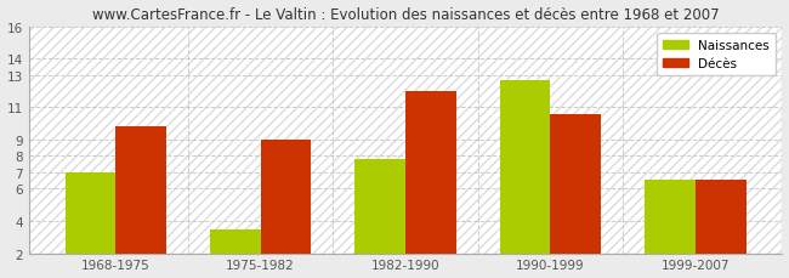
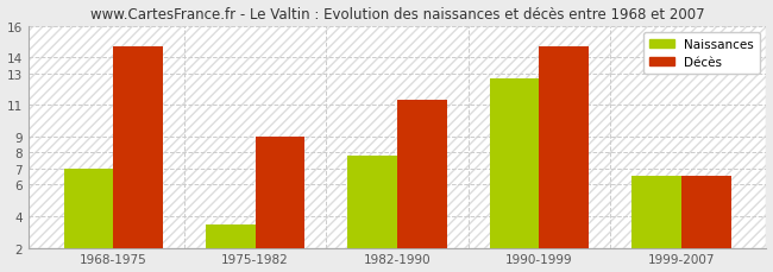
Décès/1968-1975: 9.8 -> 14.7
Décès/1982-1990: 12.0 -> 11.3
Décès/1990-1999: 10.6 -> 14.7
